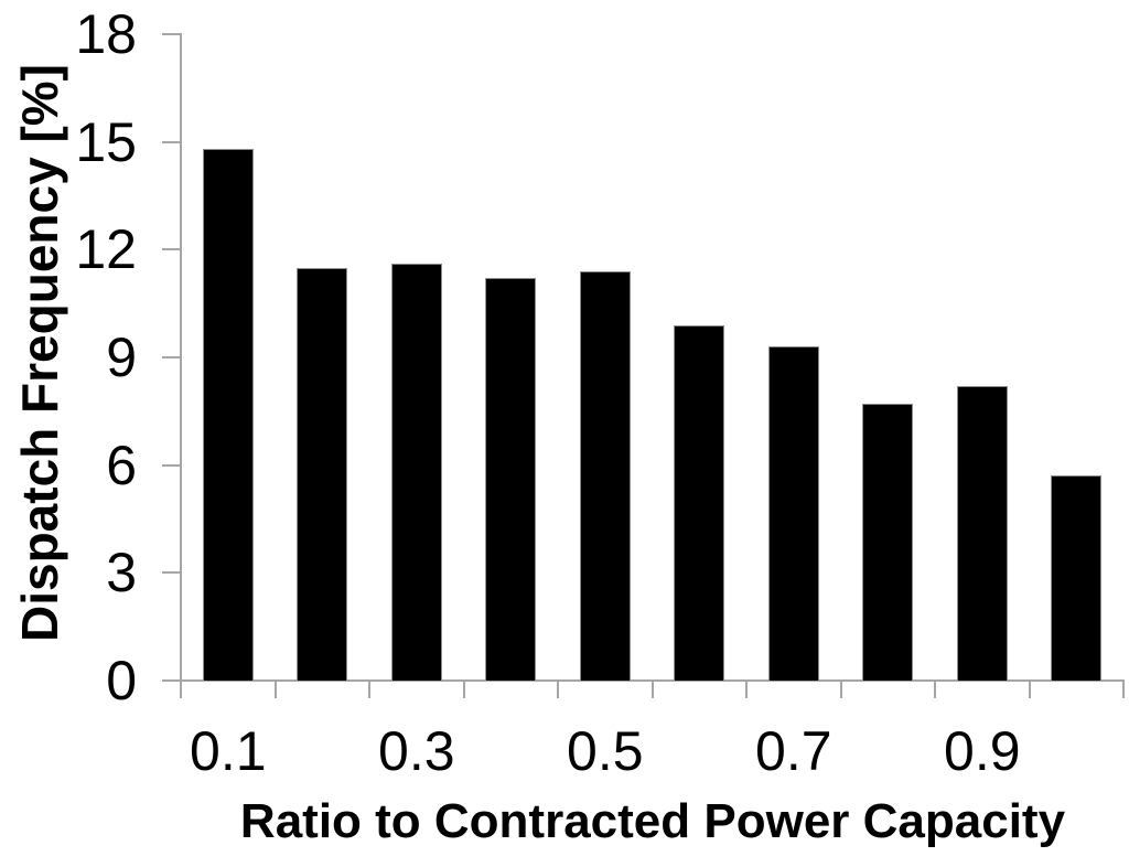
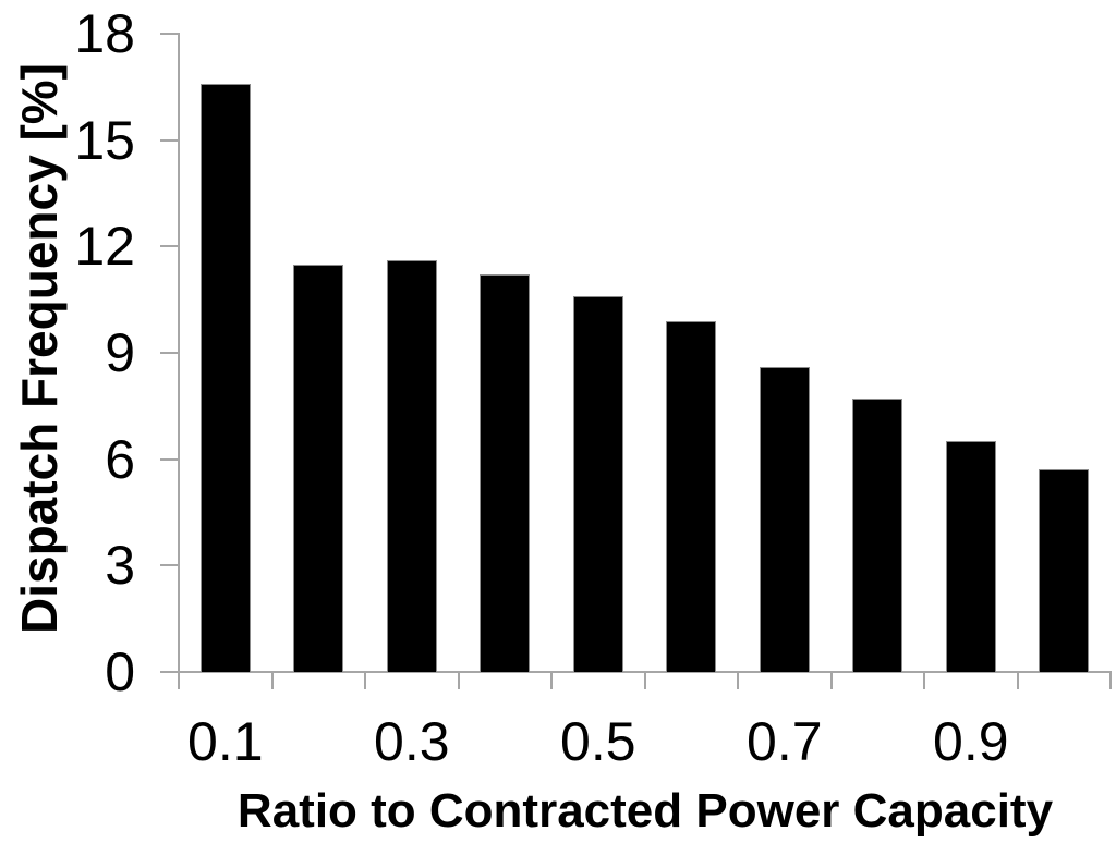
0.1: 14.8 -> 16.6
0.5: 11.4 -> 10.6
0.7: 9.3 -> 8.6
0.9: 8.2 -> 6.5
